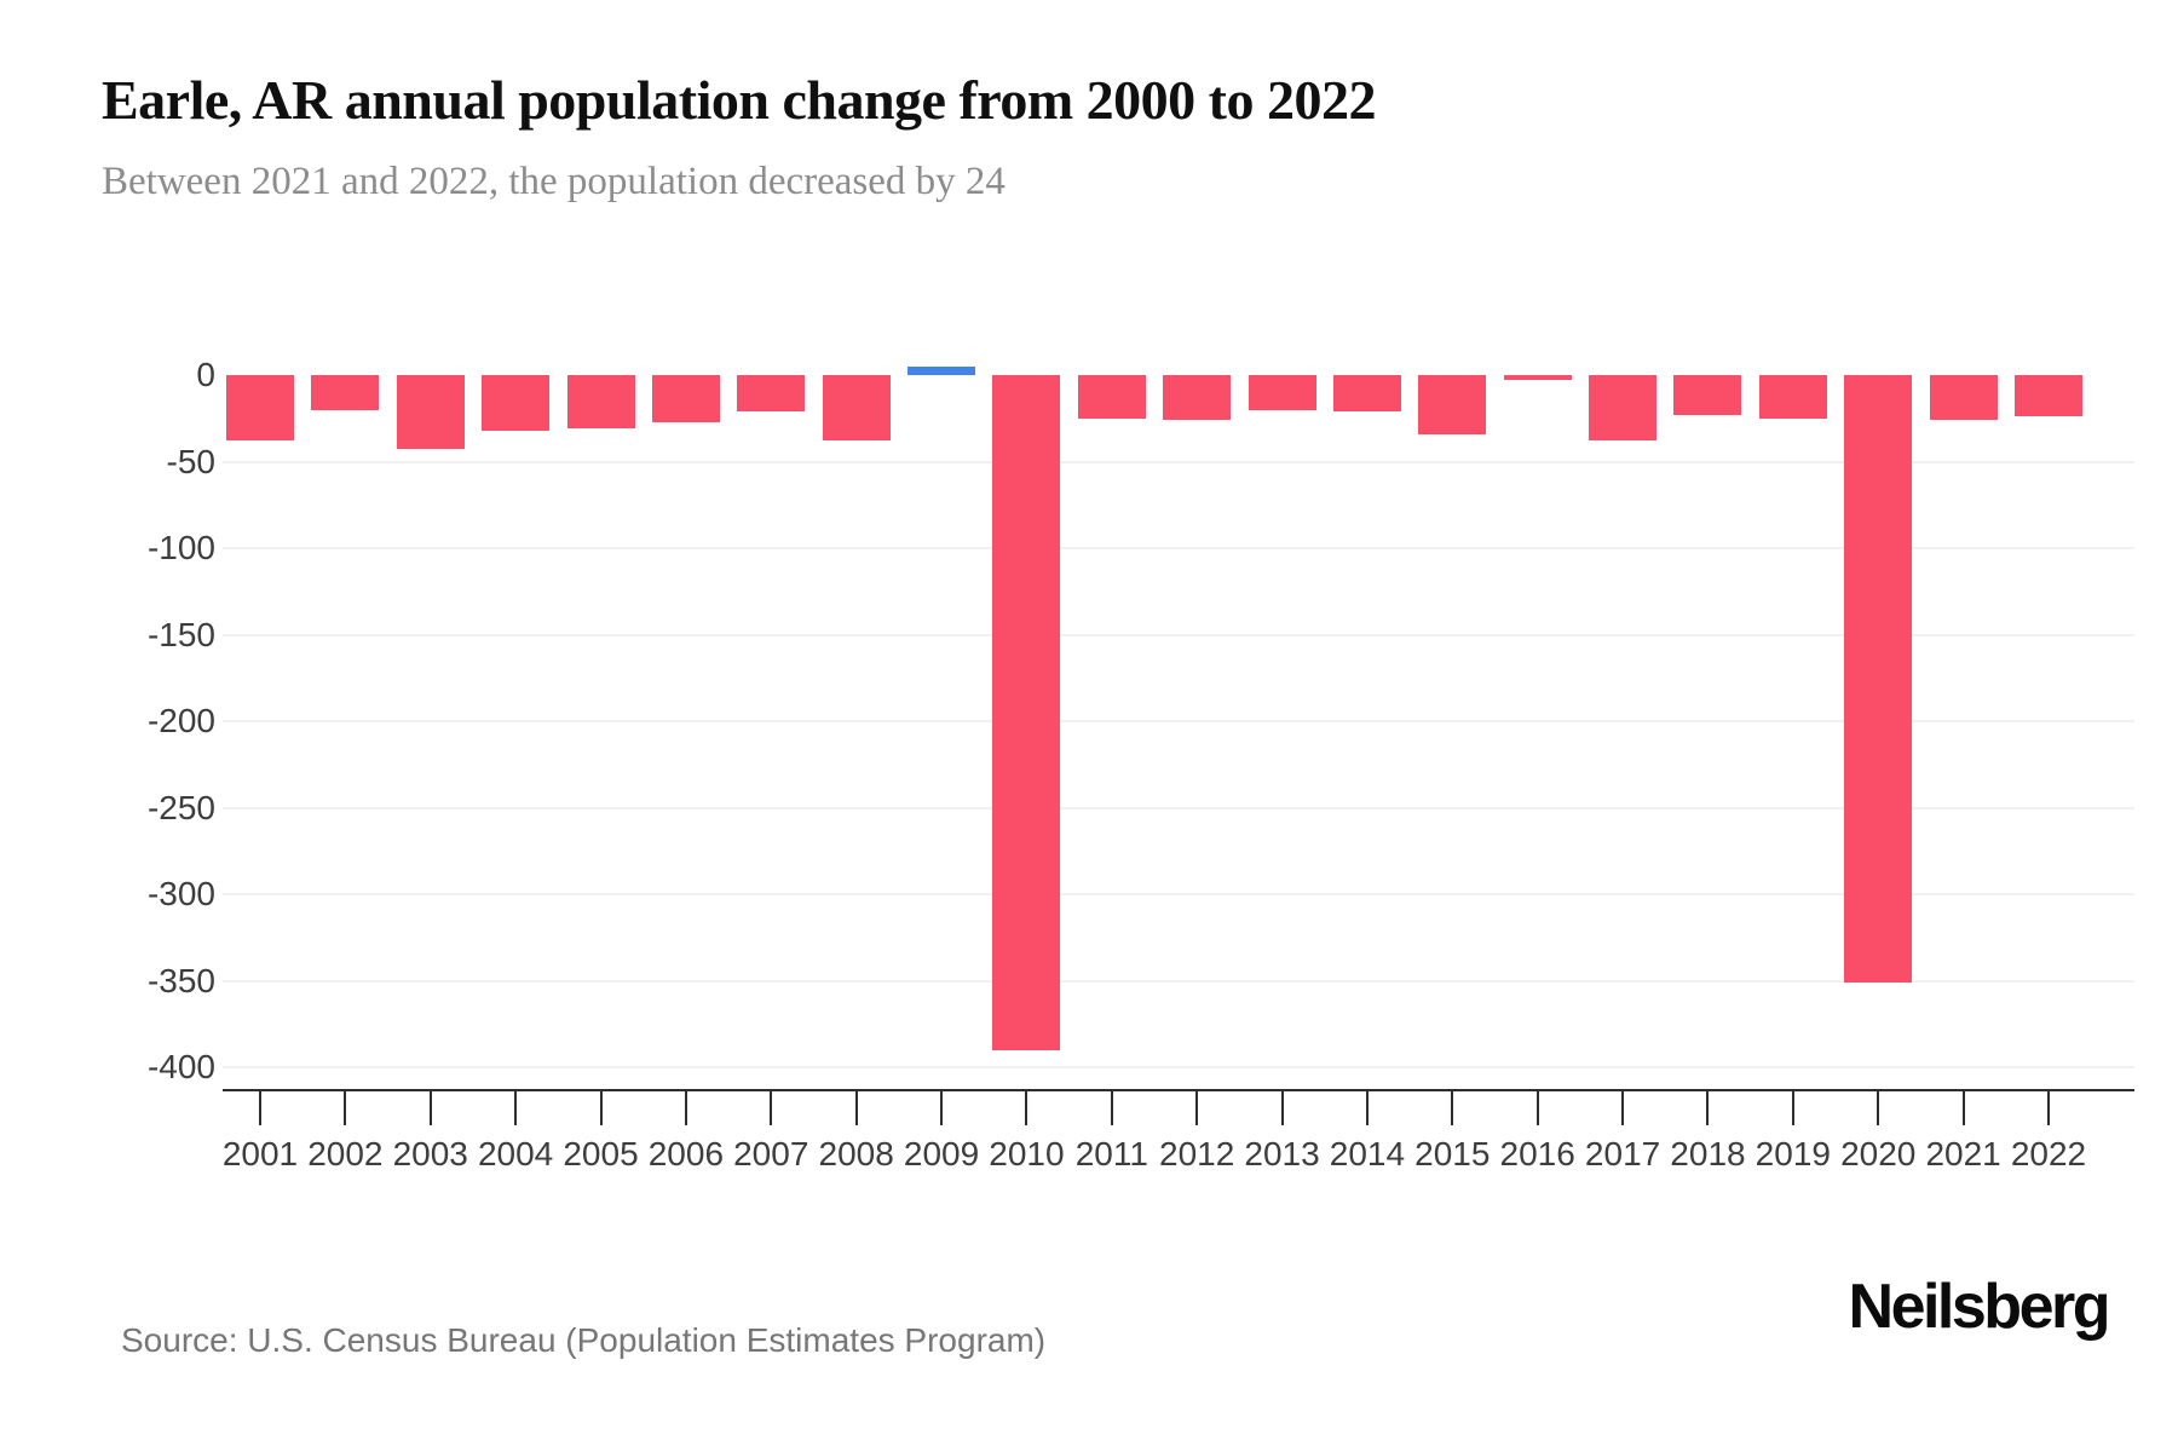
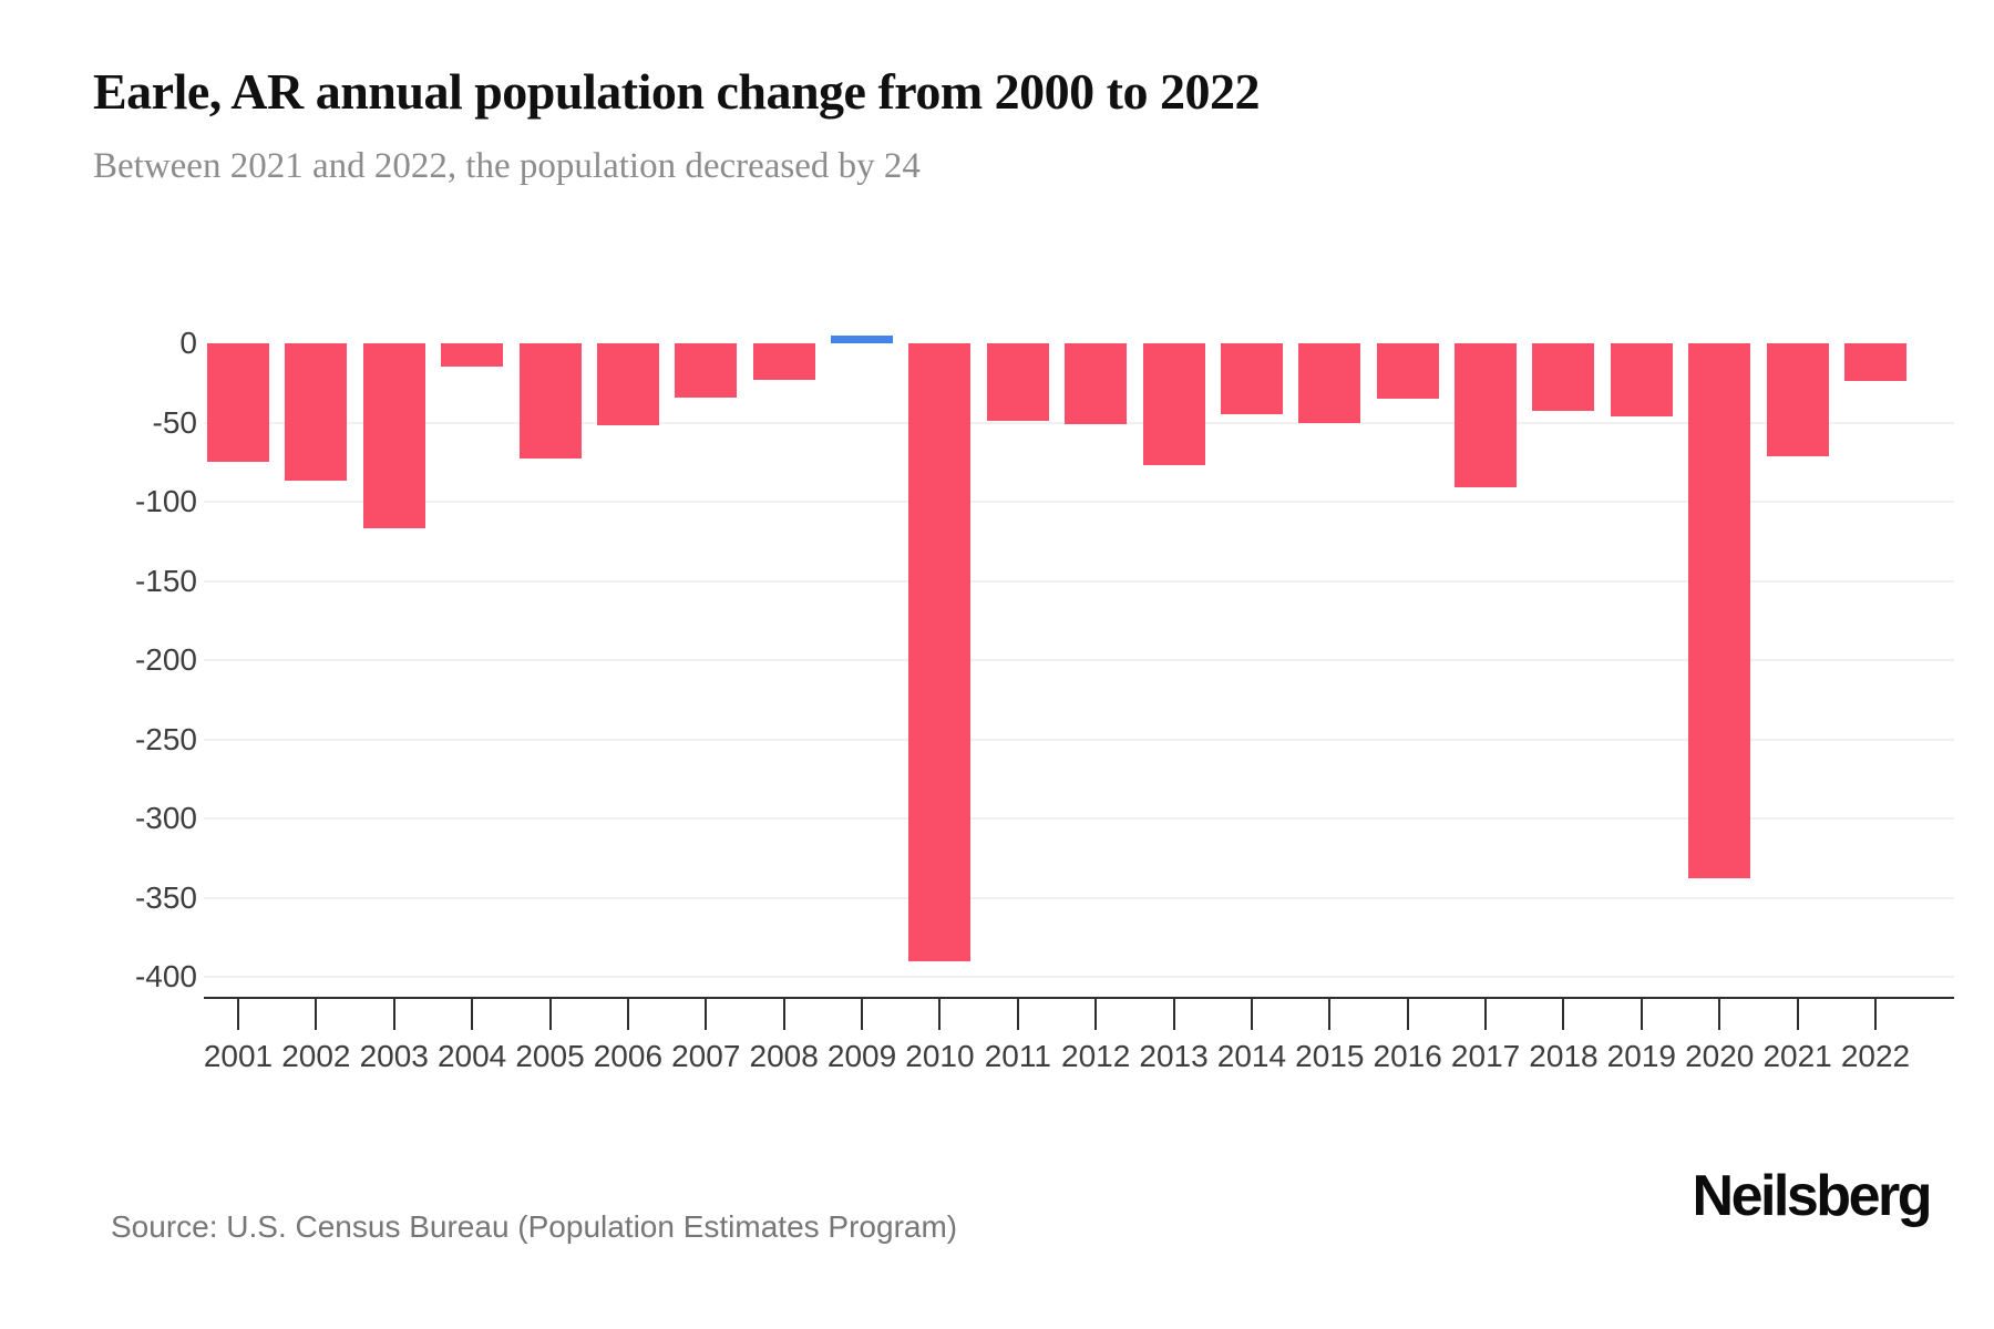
2001: -38 -> -75
2002: -20 -> -87
2003: -43 -> -117
2004: -32 -> -15
2005: -31 -> -73
2006: -27 -> -52
2007: -21 -> -34
2008: -38 -> -23
2011: -25 -> -49
2012: -26 -> -51
2013: -20 -> -77
2014: -21 -> -45
2015: -34 -> -50
2016: -3 -> -35
2017: -38 -> -91
2018: -23 -> -43
2019: -25 -> -46
2020: -351 -> -338
2021: -26 -> -71
